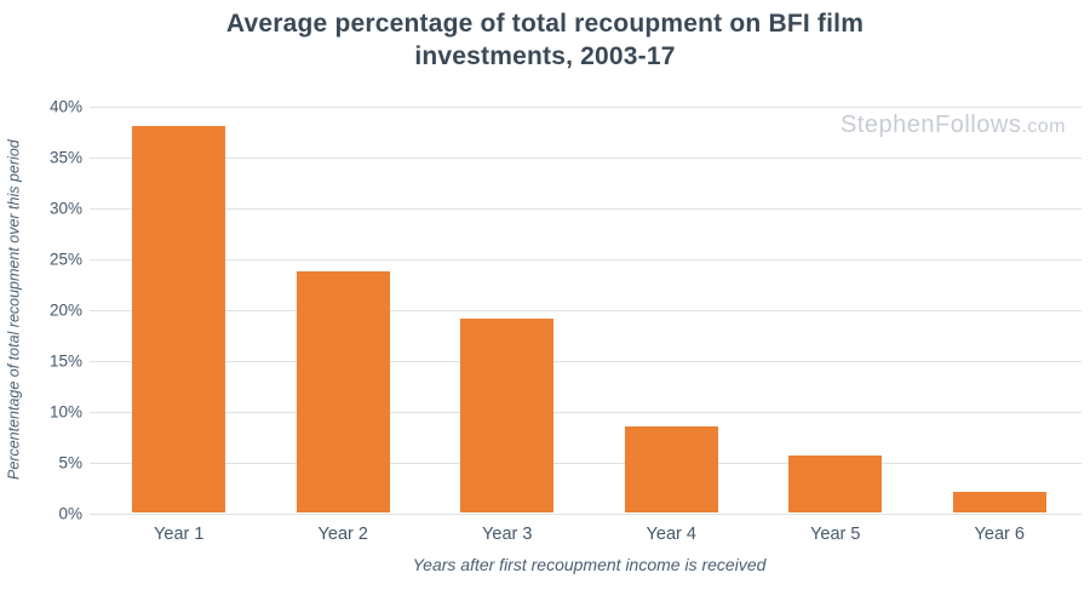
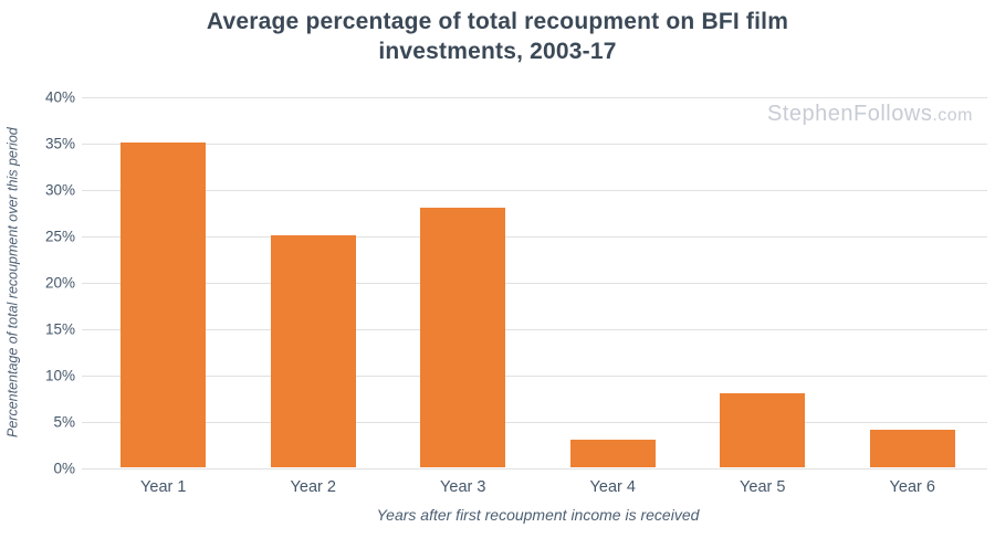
Year 1: 38% -> 35%
Year 2: 24% -> 25%
Year 3: 19% -> 28%
Year 4: 8% -> 3%
Year 5: 6% -> 8%
Year 6: 2% -> 4%
